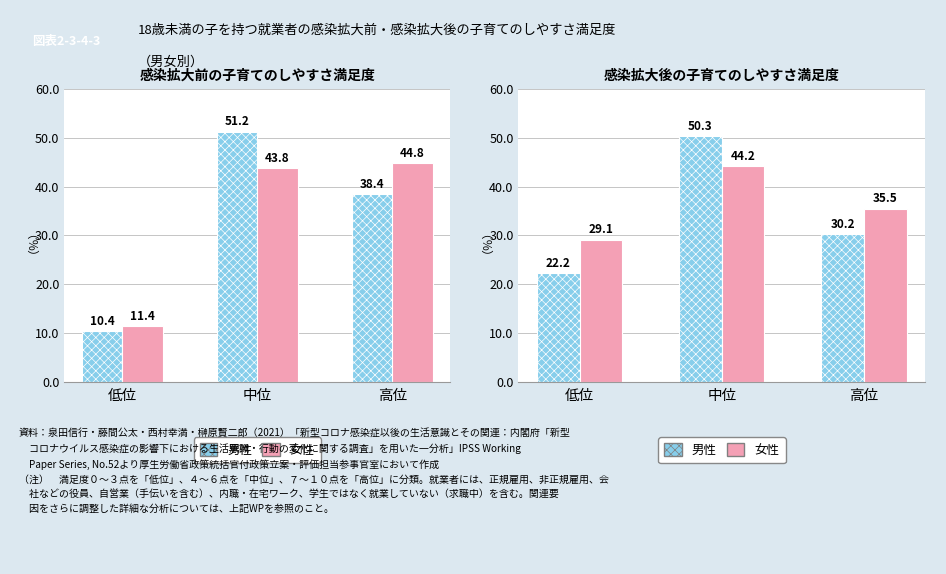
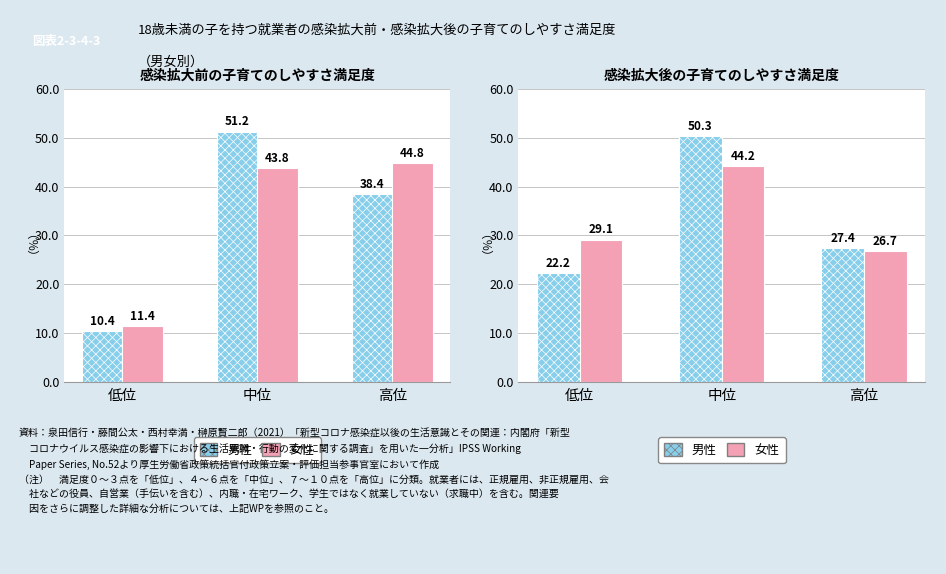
感染拡大後の子育てのしやすさ満足度/男性/高位: 30.2 -> 27.4
感染拡大後の子育てのしやすさ満足度/女性/高位: 35.5 -> 26.7
